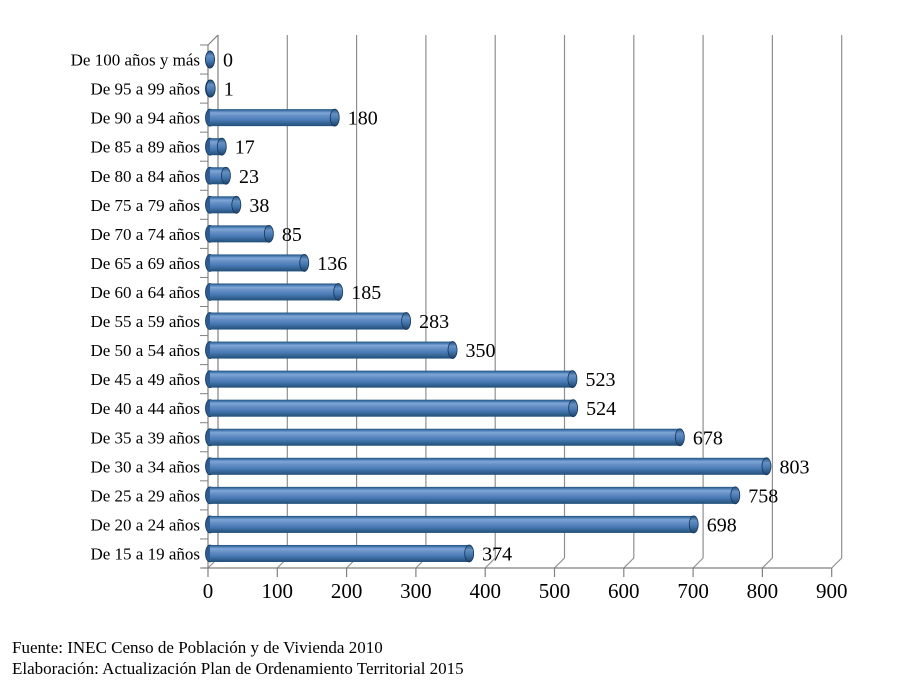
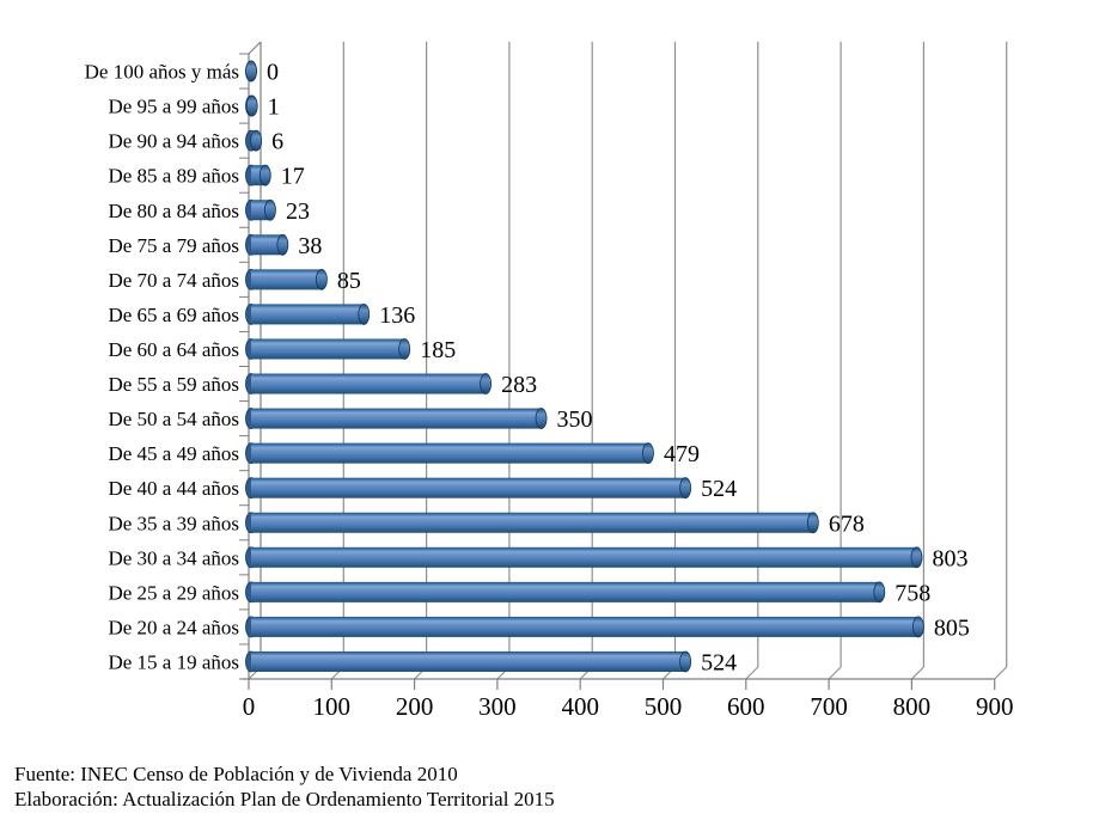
De 90 a 94 años: 180 -> 6
De 45 a 49 años: 523 -> 479
De 20 a 24 años: 698 -> 805
De 15 a 19 años: 374 -> 524
